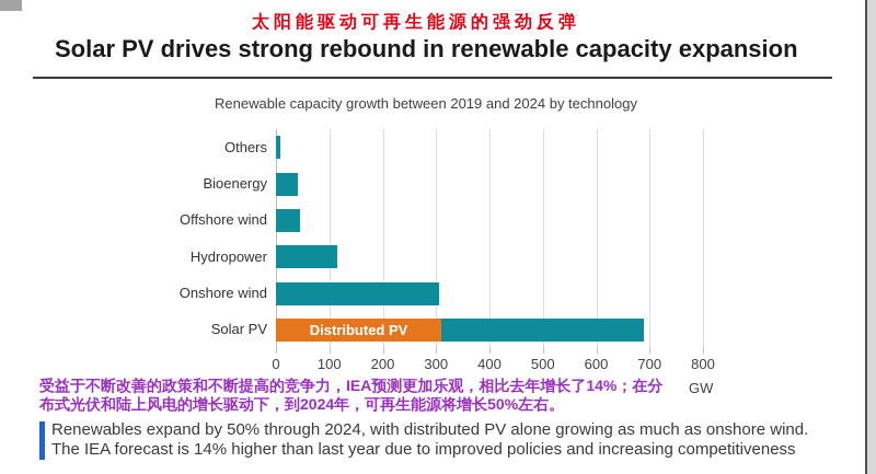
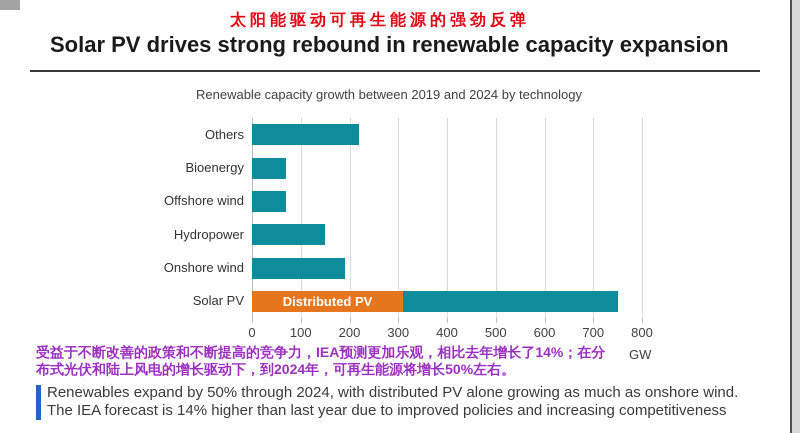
Others: 10 -> 220
Bioenergy: 40 -> 70
Offshore wind: 40 -> 70
Hydropower: 120 -> 150
Onshore wind: 300 -> 190
Solar PV: 690 -> 750
